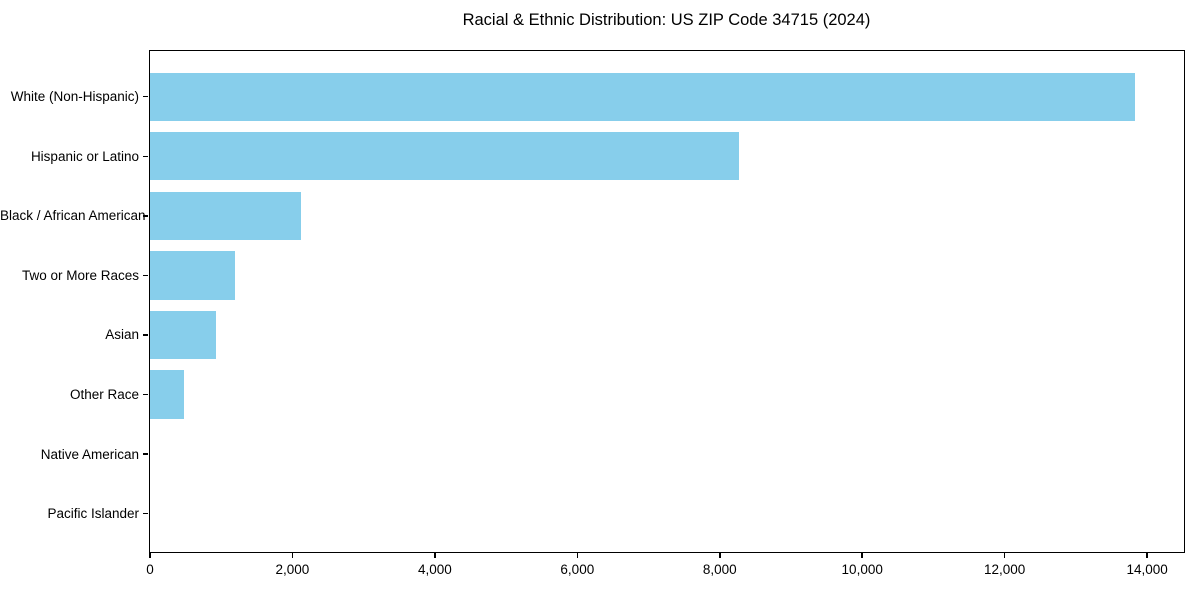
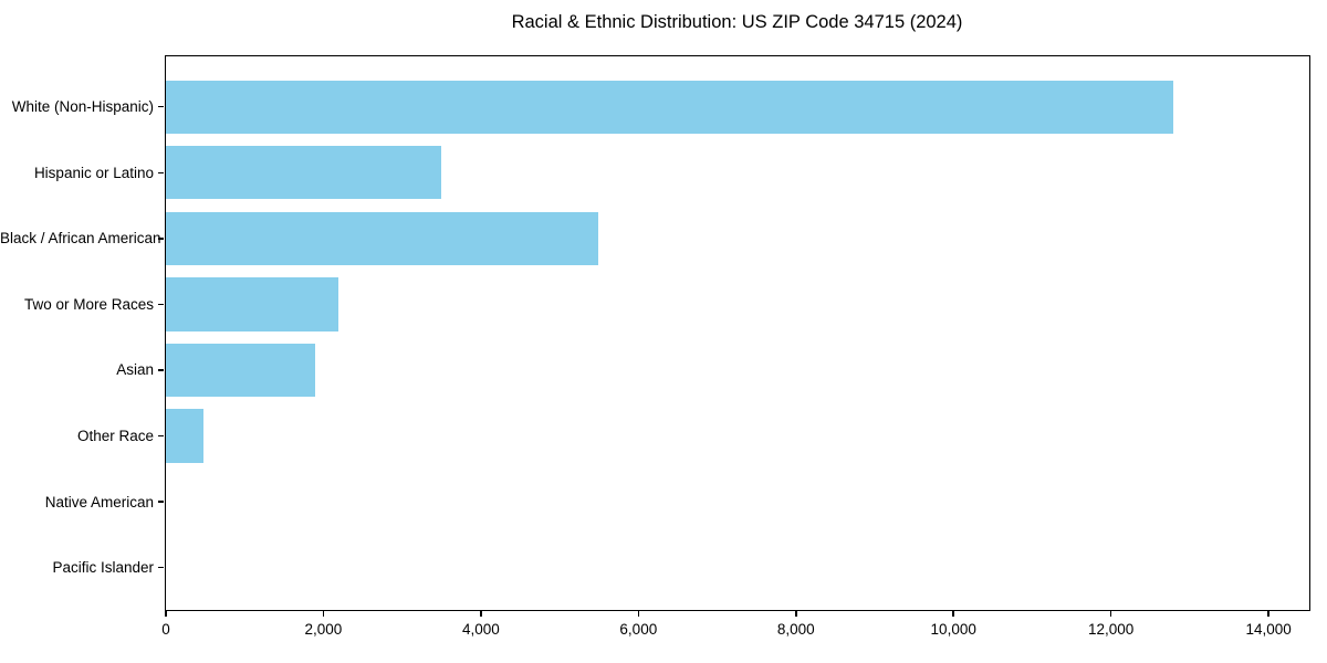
White (Non-Hispanic): 13800 -> 12800
Hispanic or Latino: 8300 -> 3500
Black / African American: 2100 -> 5500
Two or More Races: 1200 -> 2200
Asian: 900 -> 1900
